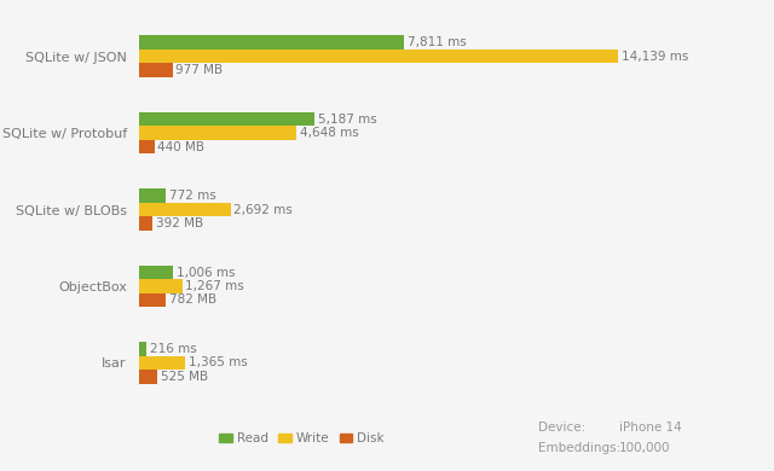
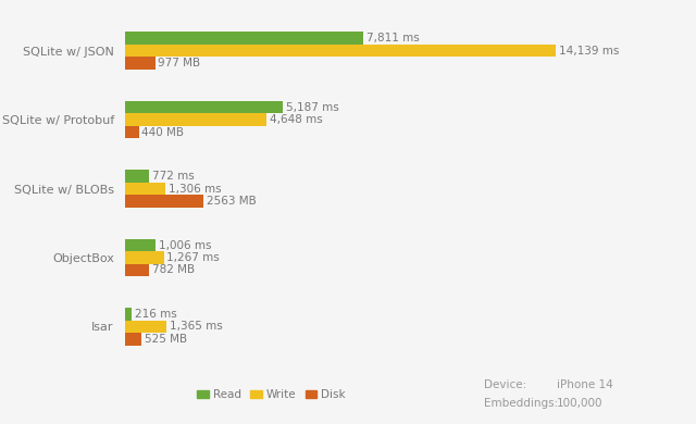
Write/SQLite w/ BLOBs: 2,692 -> 1,306
Disk/SQLite w/ BLOBs: 392 -> 2563
